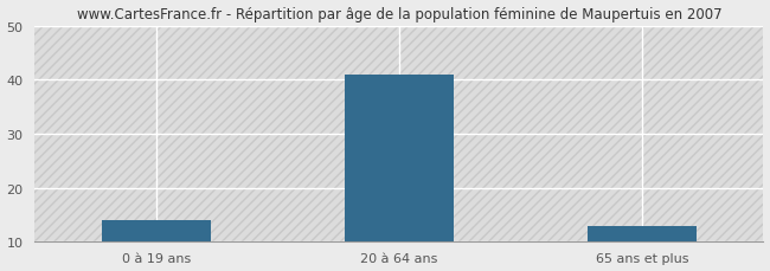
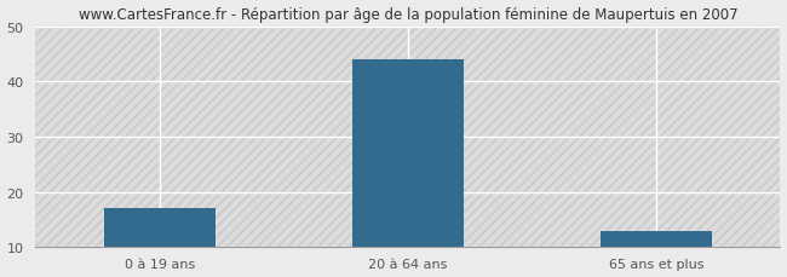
0 à 19 ans: 14 -> 17
20 à 64 ans: 41 -> 44
